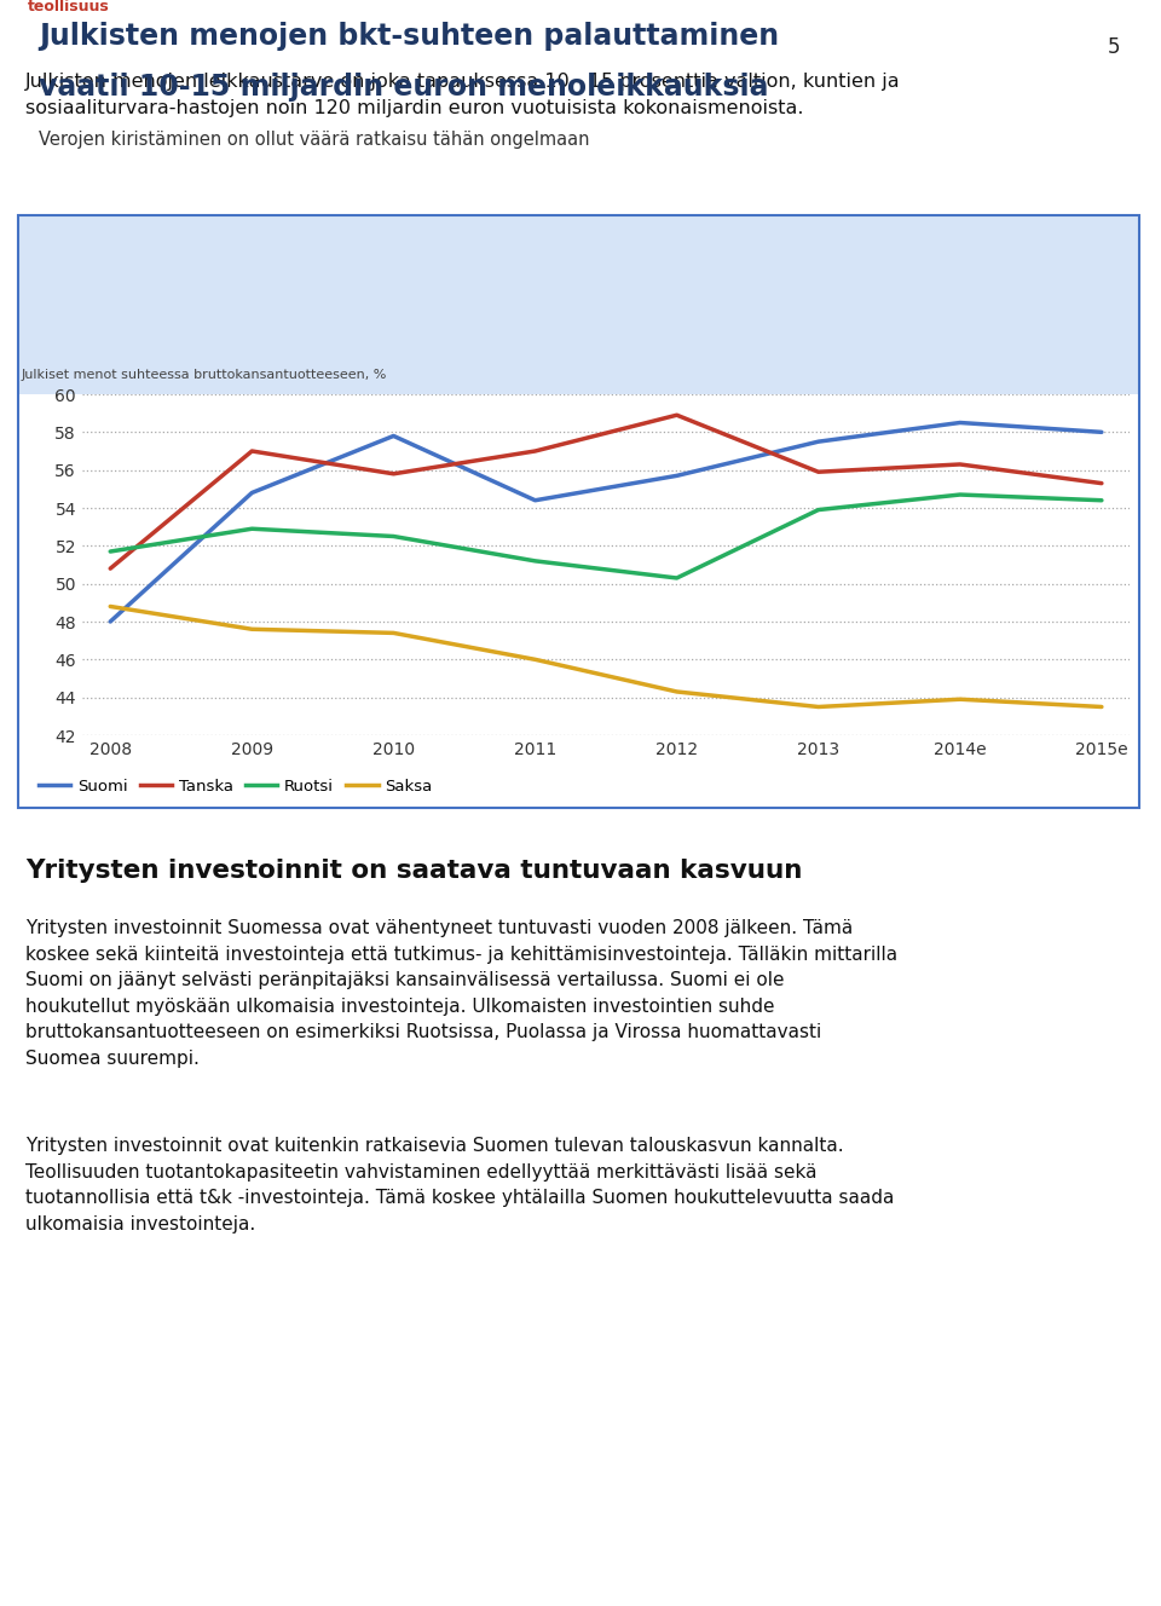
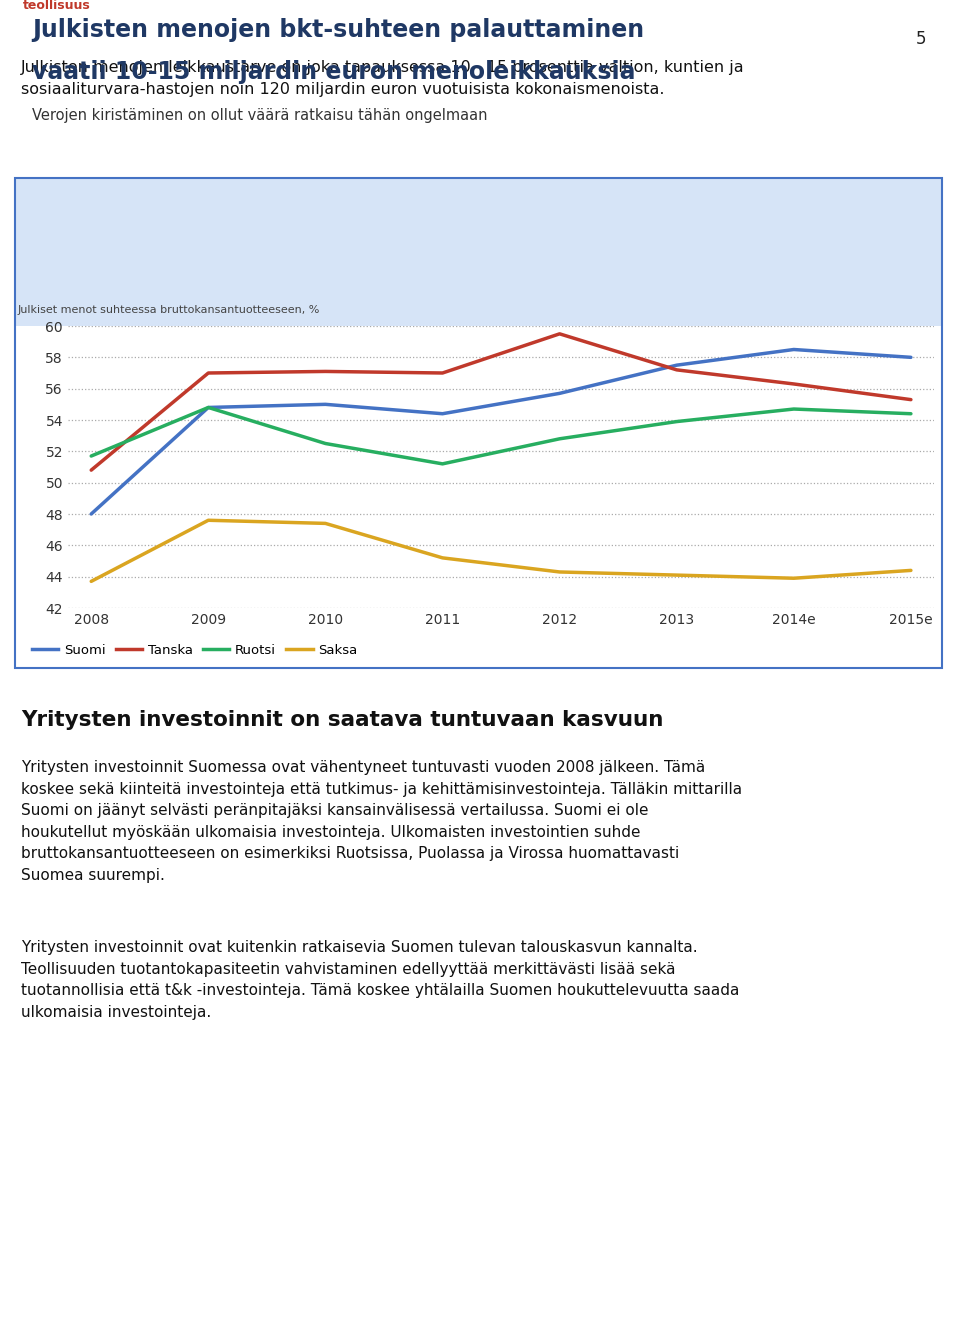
Saksa/2008: 48.8 -> 43.7
Ruotsi/2009: 52.9 -> 54.8
Suomi/2010: 57.8 -> 55.0
Tanska/2010: 55.8 -> 57.1
Saksa/2011: 46.0 -> 45.2
Tanska/2012: 58.9 -> 59.5
Ruotsi/2012: 50.3 -> 52.8
Tanska/2013: 55.9 -> 57.2
Saksa/2013: 43.5 -> 44.1
Saksa/2015e: 43.5 -> 44.4
